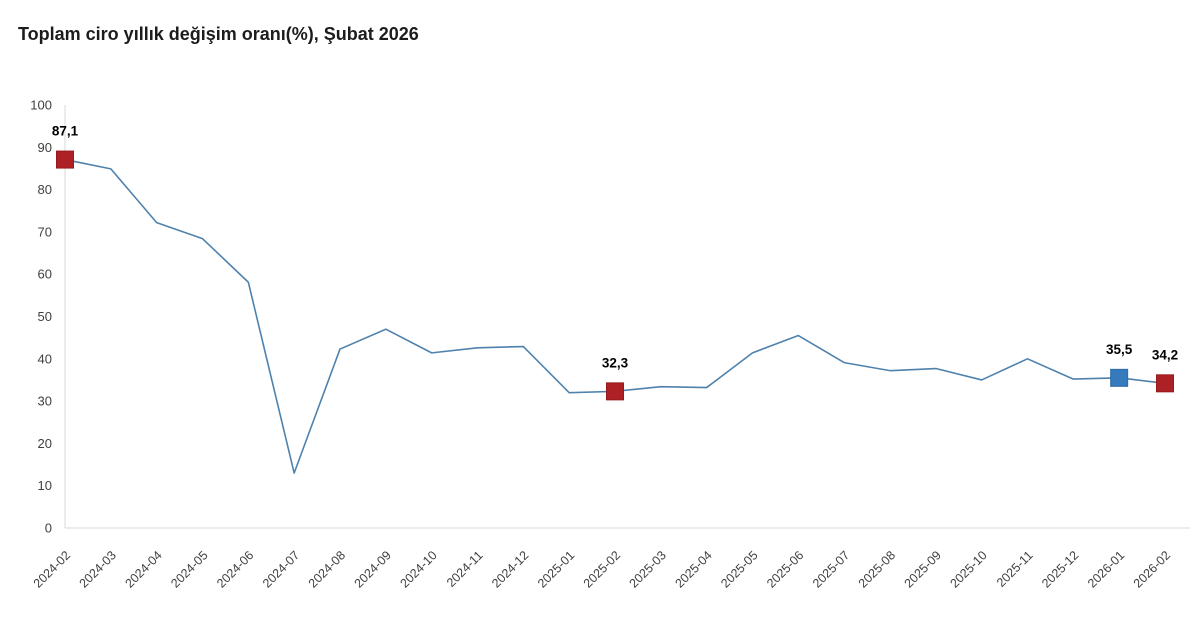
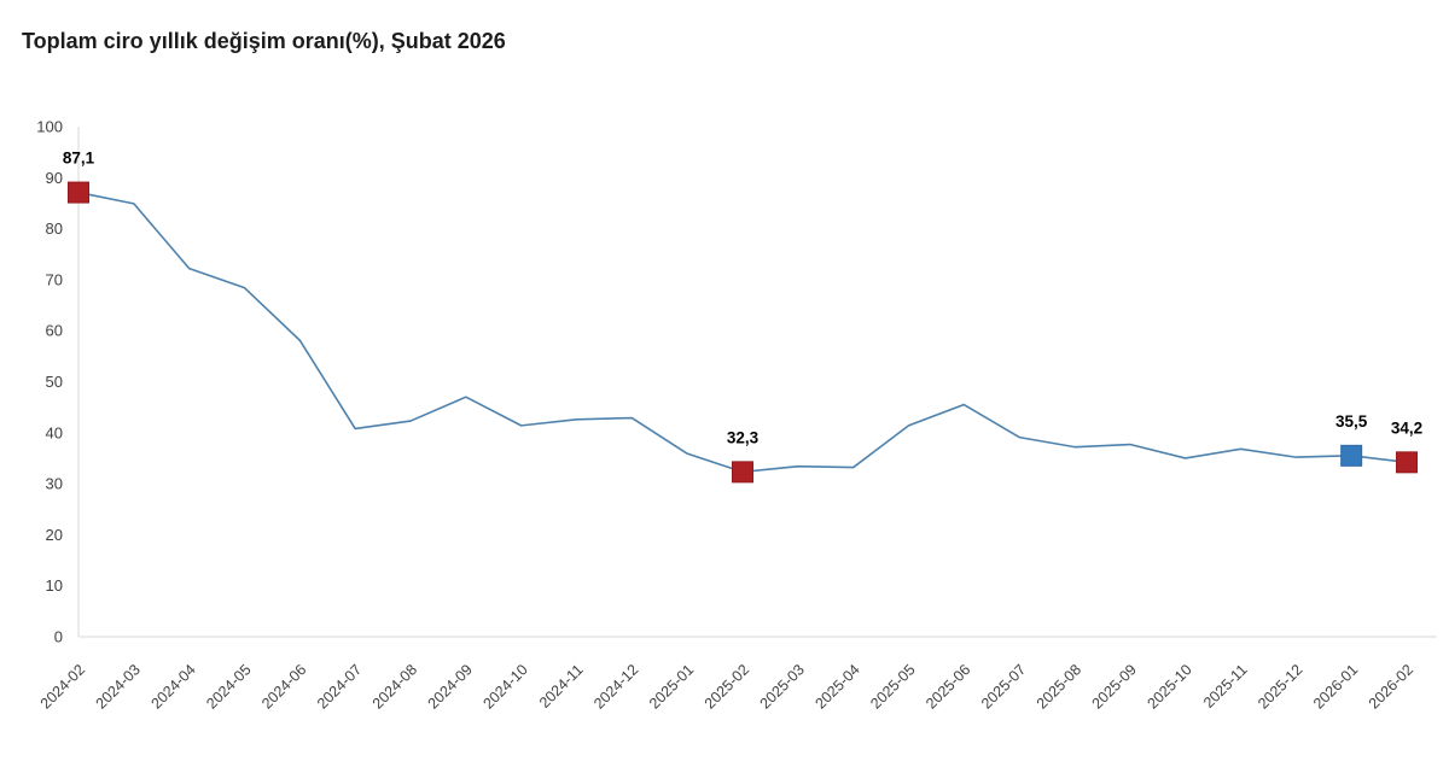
2024-07: 13 -> 41
2025-01: 32 -> 36
2025-11: 40 -> 37
